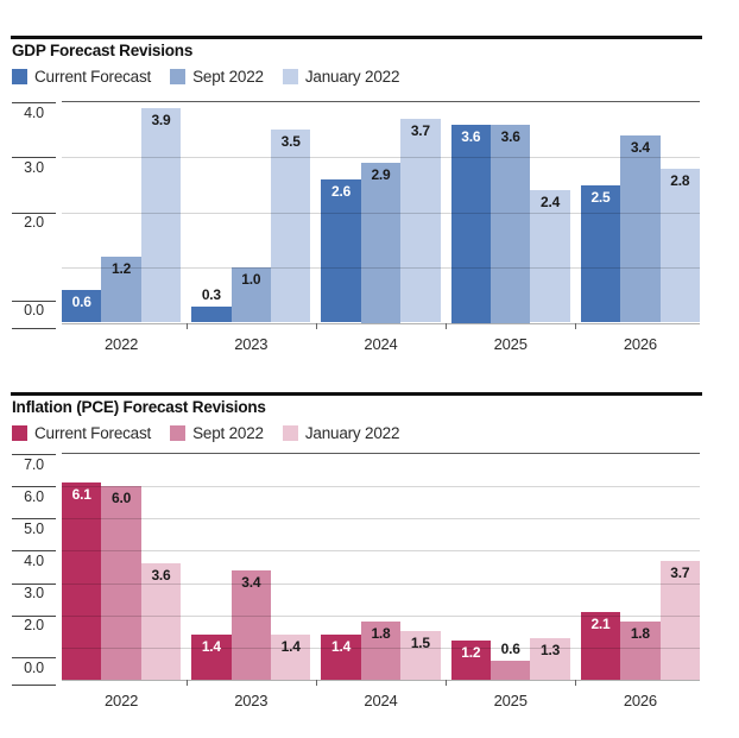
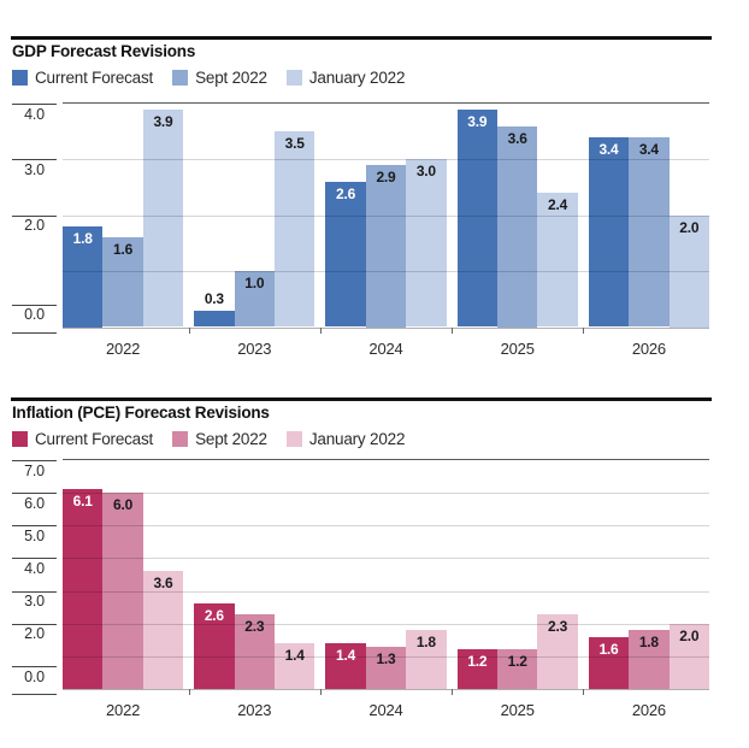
GDP Forecast Revisions/Current Forecast/2022: 0.6 -> 1.8
GDP Forecast Revisions/Sept 2022/2022: 1.2 -> 1.6
GDP Forecast Revisions/January 2022/2024: 3.7 -> 3.0
GDP Forecast Revisions/Current Forecast/2025: 3.6 -> 3.9
GDP Forecast Revisions/Current Forecast/2026: 2.5 -> 3.4
GDP Forecast Revisions/January 2022/2026: 2.8 -> 2.0
Inflation (PCE) Forecast Revisions/Current Forecast/2023: 1.4 -> 2.6
Inflation (PCE) Forecast Revisions/Sept 2022/2023: 3.4 -> 2.3
Inflation (PCE) Forecast Revisions/Sept 2022/2024: 1.8 -> 1.3
Inflation (PCE) Forecast Revisions/January 2022/2024: 1.5 -> 1.8
Inflation (PCE) Forecast Revisions/Sept 2022/2025: 0.6 -> 1.2
Inflation (PCE) Forecast Revisions/January 2022/2025: 1.3 -> 2.3
Inflation (PCE) Forecast Revisions/Current Forecast/2026: 2.1 -> 1.6
Inflation (PCE) Forecast Revisions/January 2022/2026: 3.7 -> 2.0
